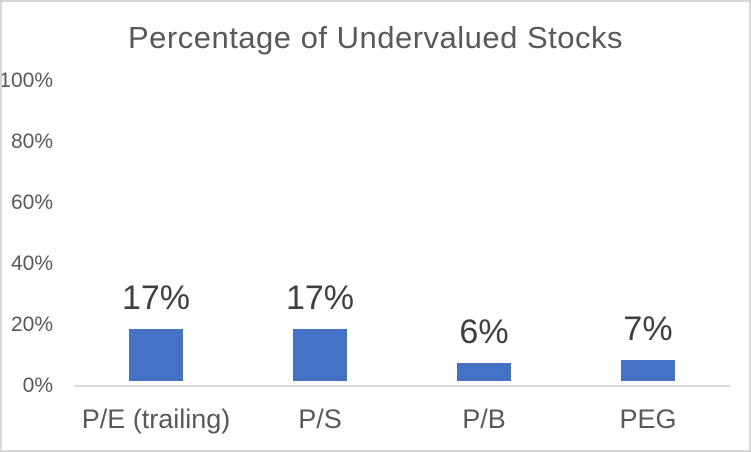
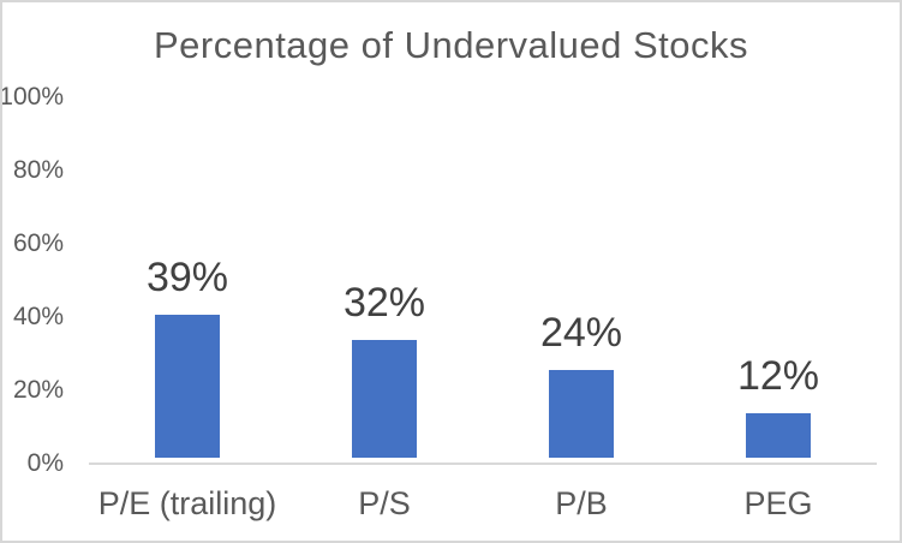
P/E (trailing): 17% -> 39%
P/S: 17% -> 32%
P/B: 6% -> 24%
PEG: 7% -> 12%
